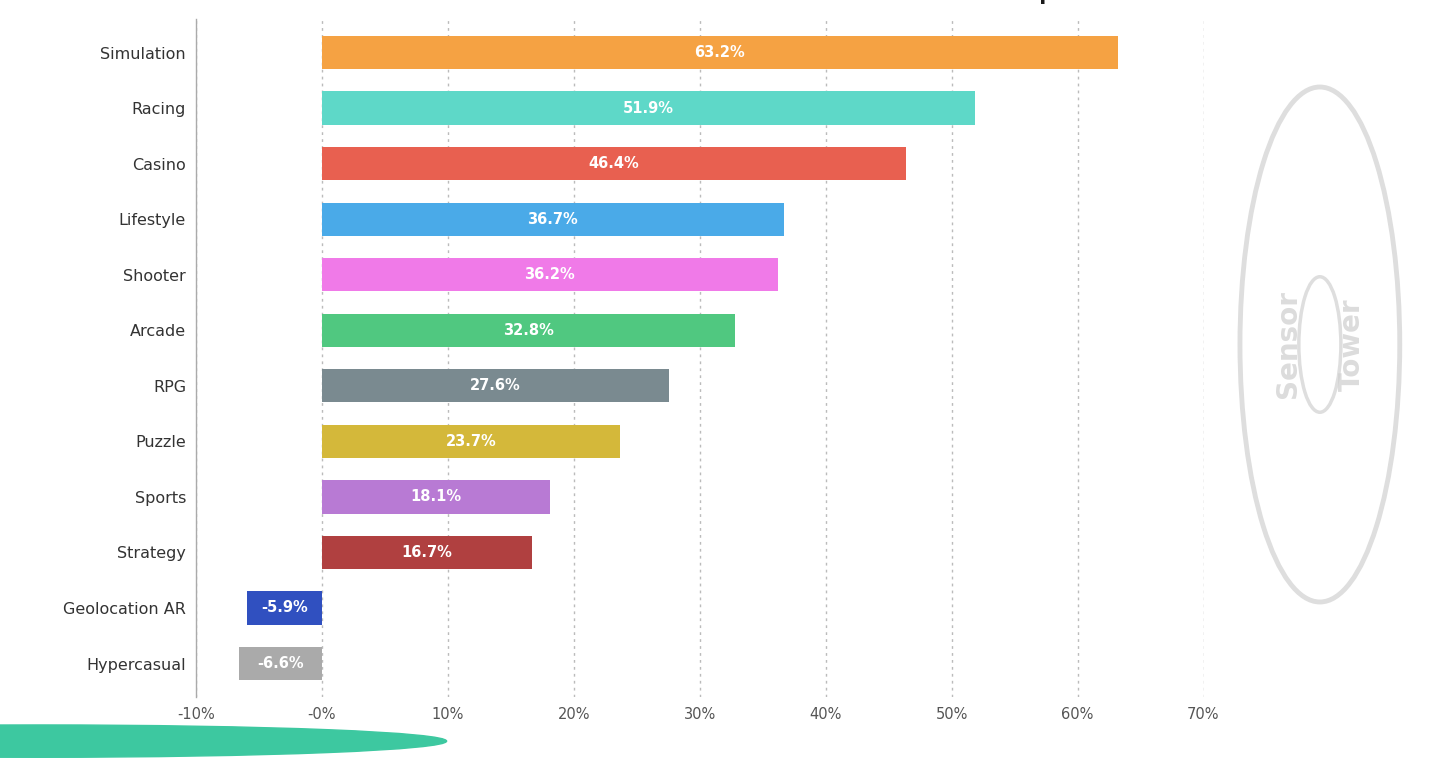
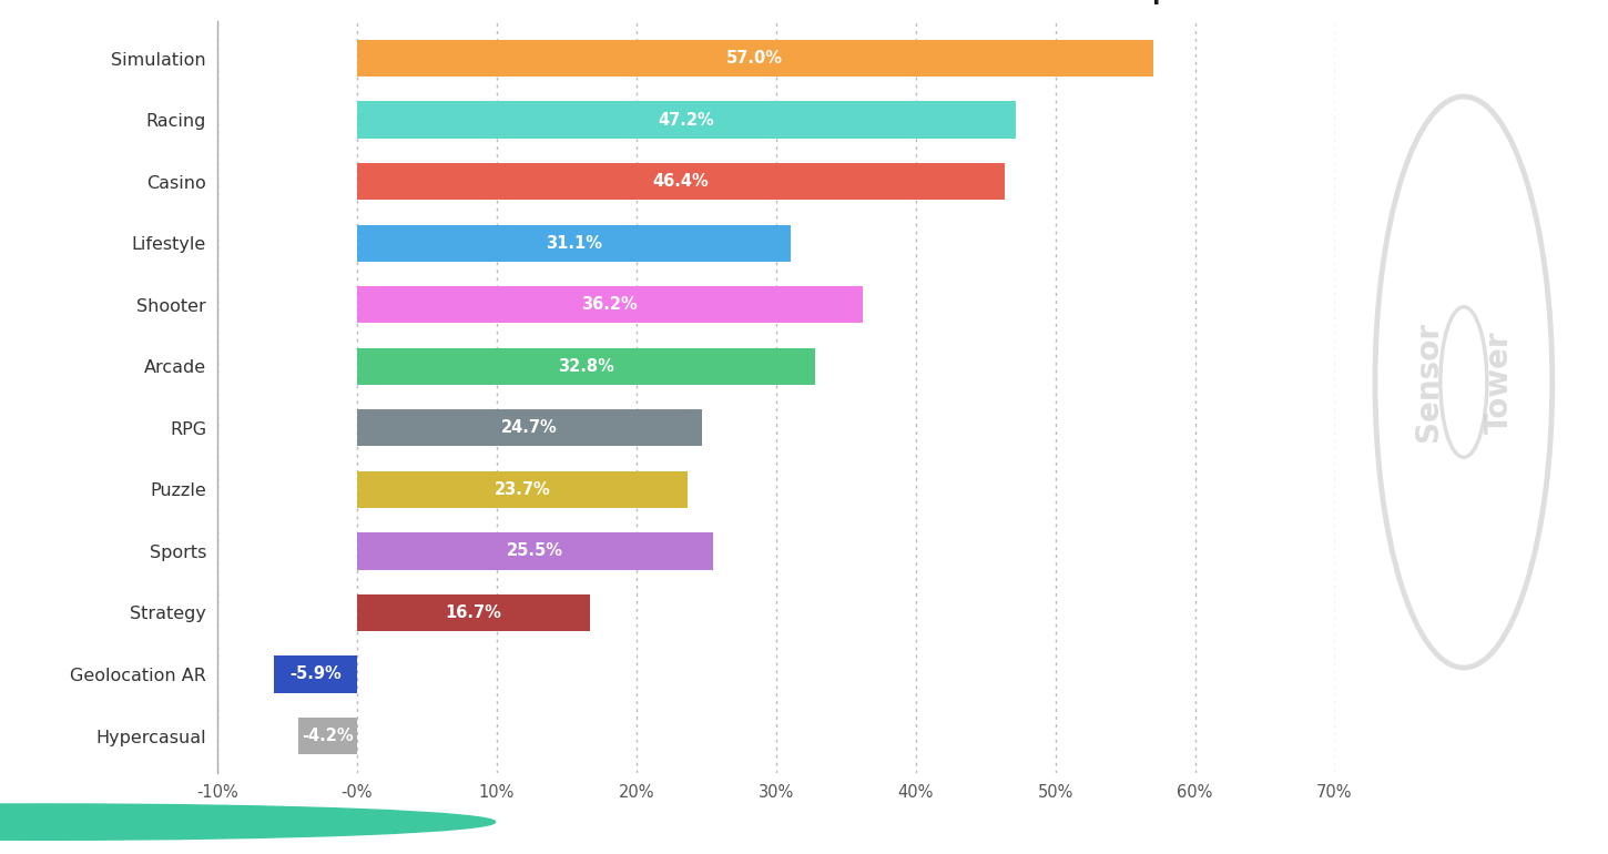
Simulation: 63.2% -> 57.0%
Racing: 51.9% -> 47.2%
Lifestyle: 36.7% -> 31.1%
RPG: 27.6% -> 24.7%
Sports: 18.1% -> 25.5%
Hypercasual: -6.6% -> -4.2%
